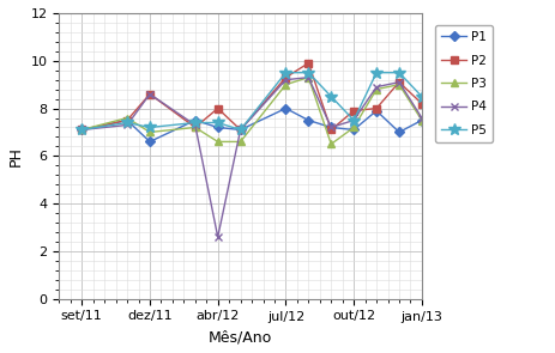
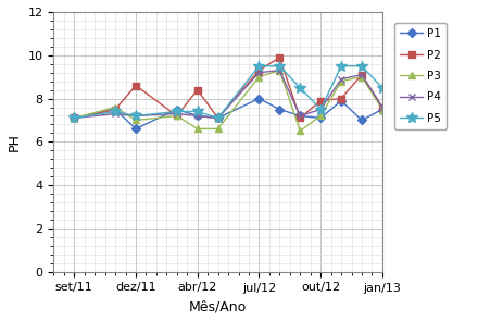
P4/dez/11: 8.6 -> 7.2
P2/abr/12: 8.0 -> 8.4
P4/abr/12: 2.6 -> 7.2
P2/jan/13: 8.2 -> 7.6
